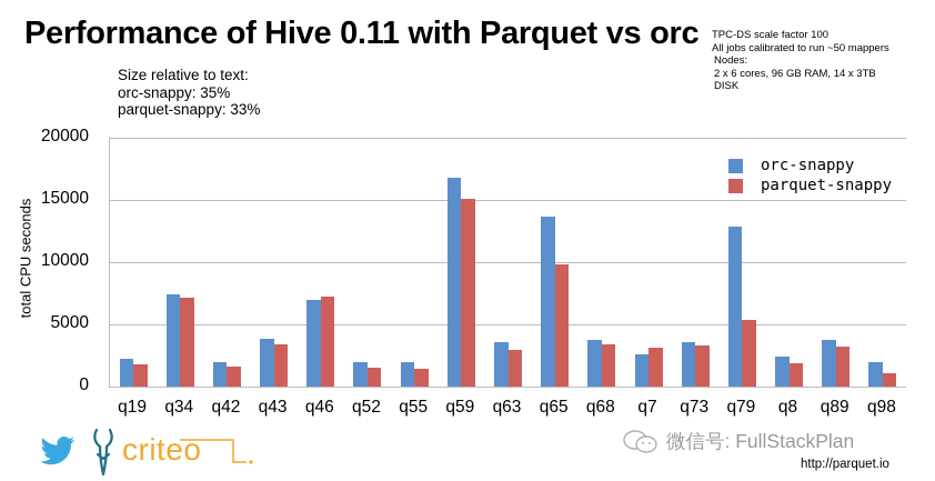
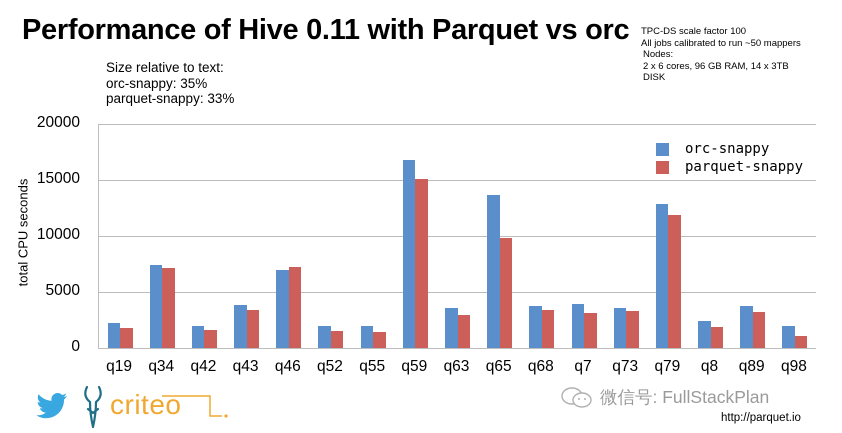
orc-snappy/q7: 2600 -> 4000
parquet-snappy/q79: 5400 -> 11800
